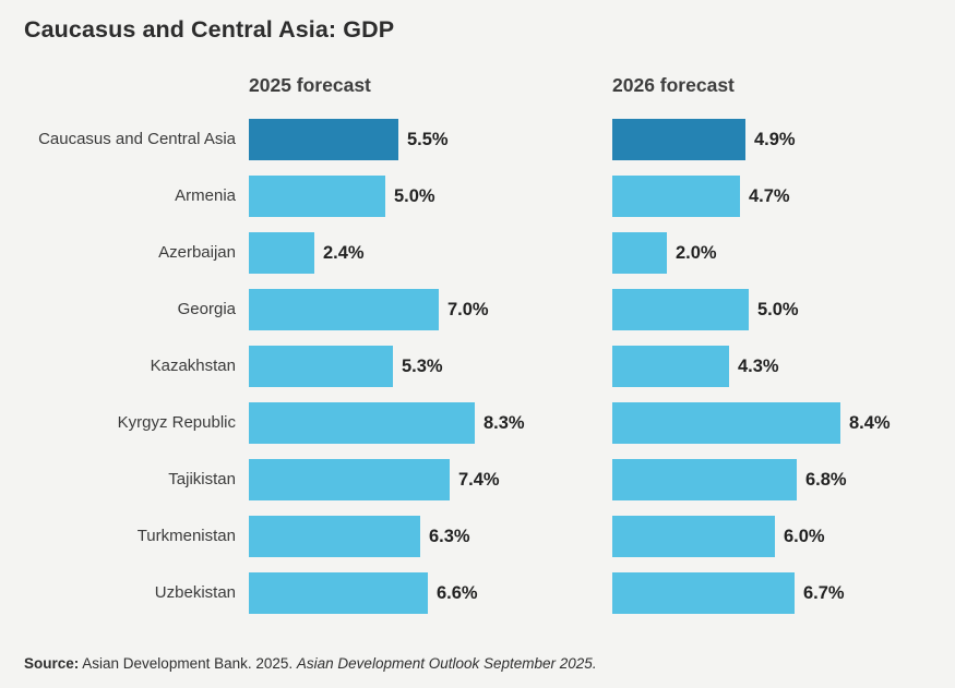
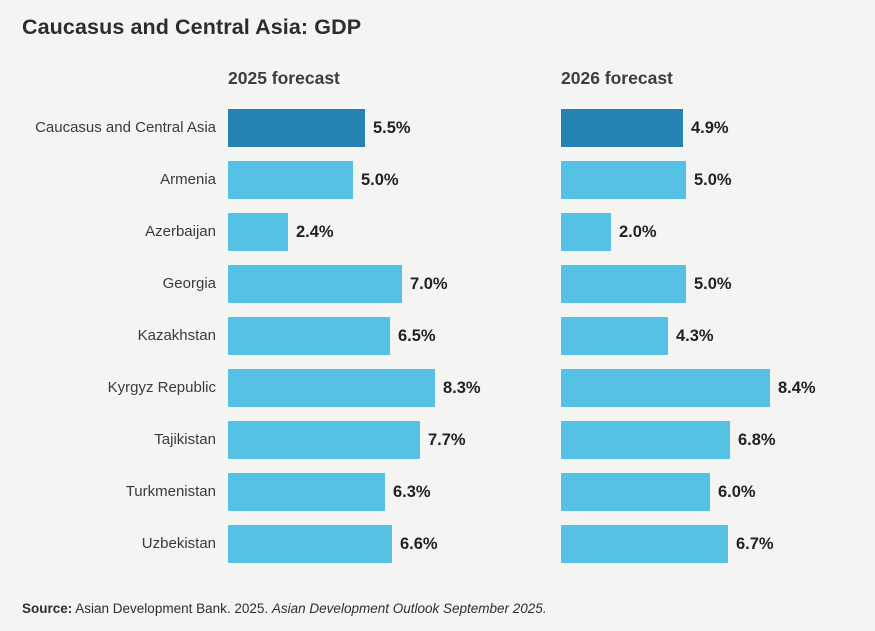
2026 forecast/Armenia: 4.7% -> 5.0%
2025 forecast/Kazakhstan: 5.3% -> 6.5%
2025 forecast/Tajikistan: 7.4% -> 7.7%
